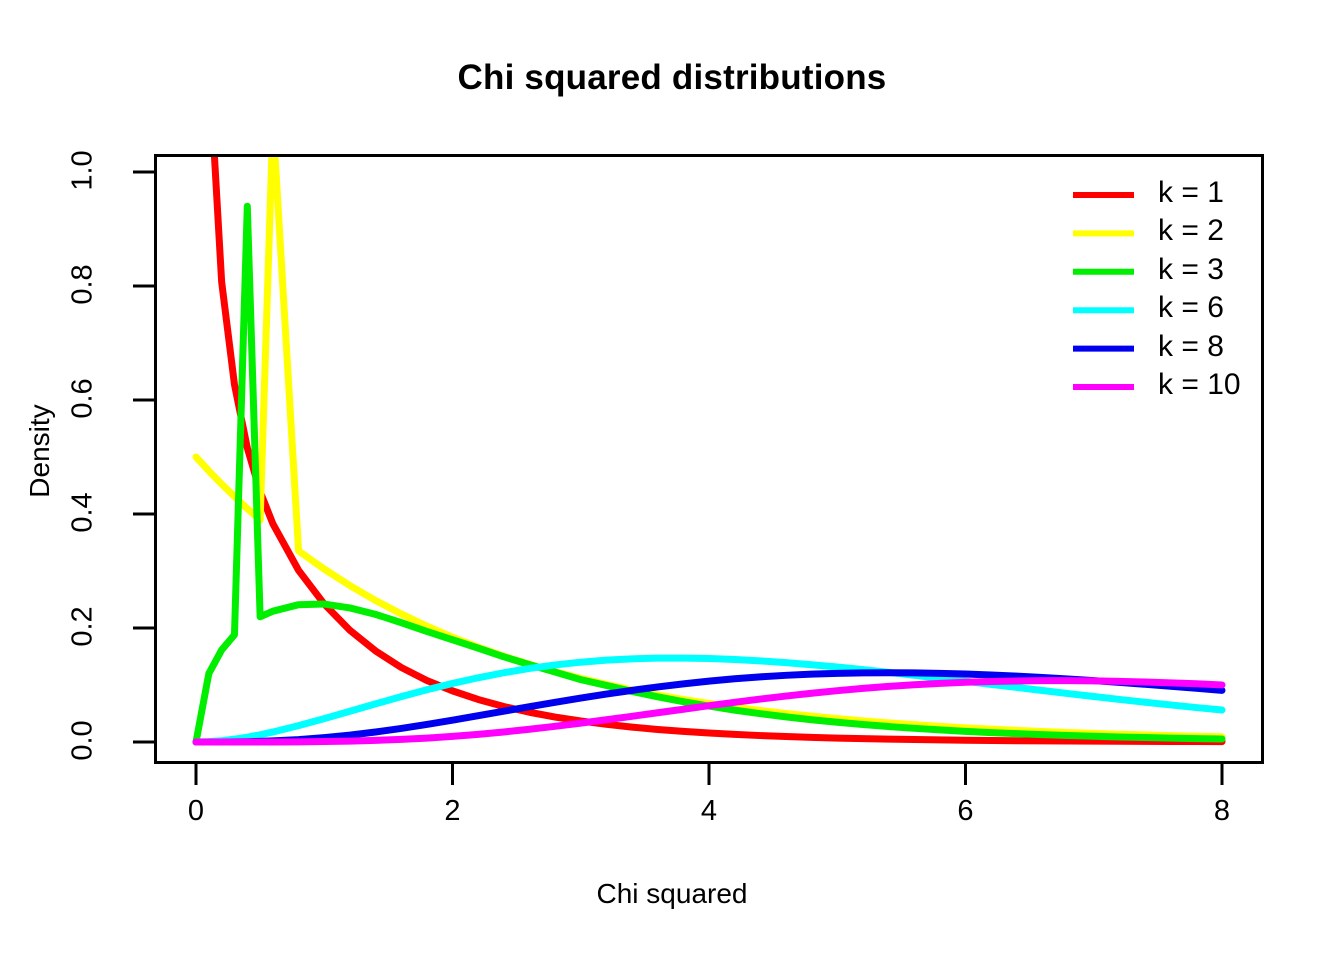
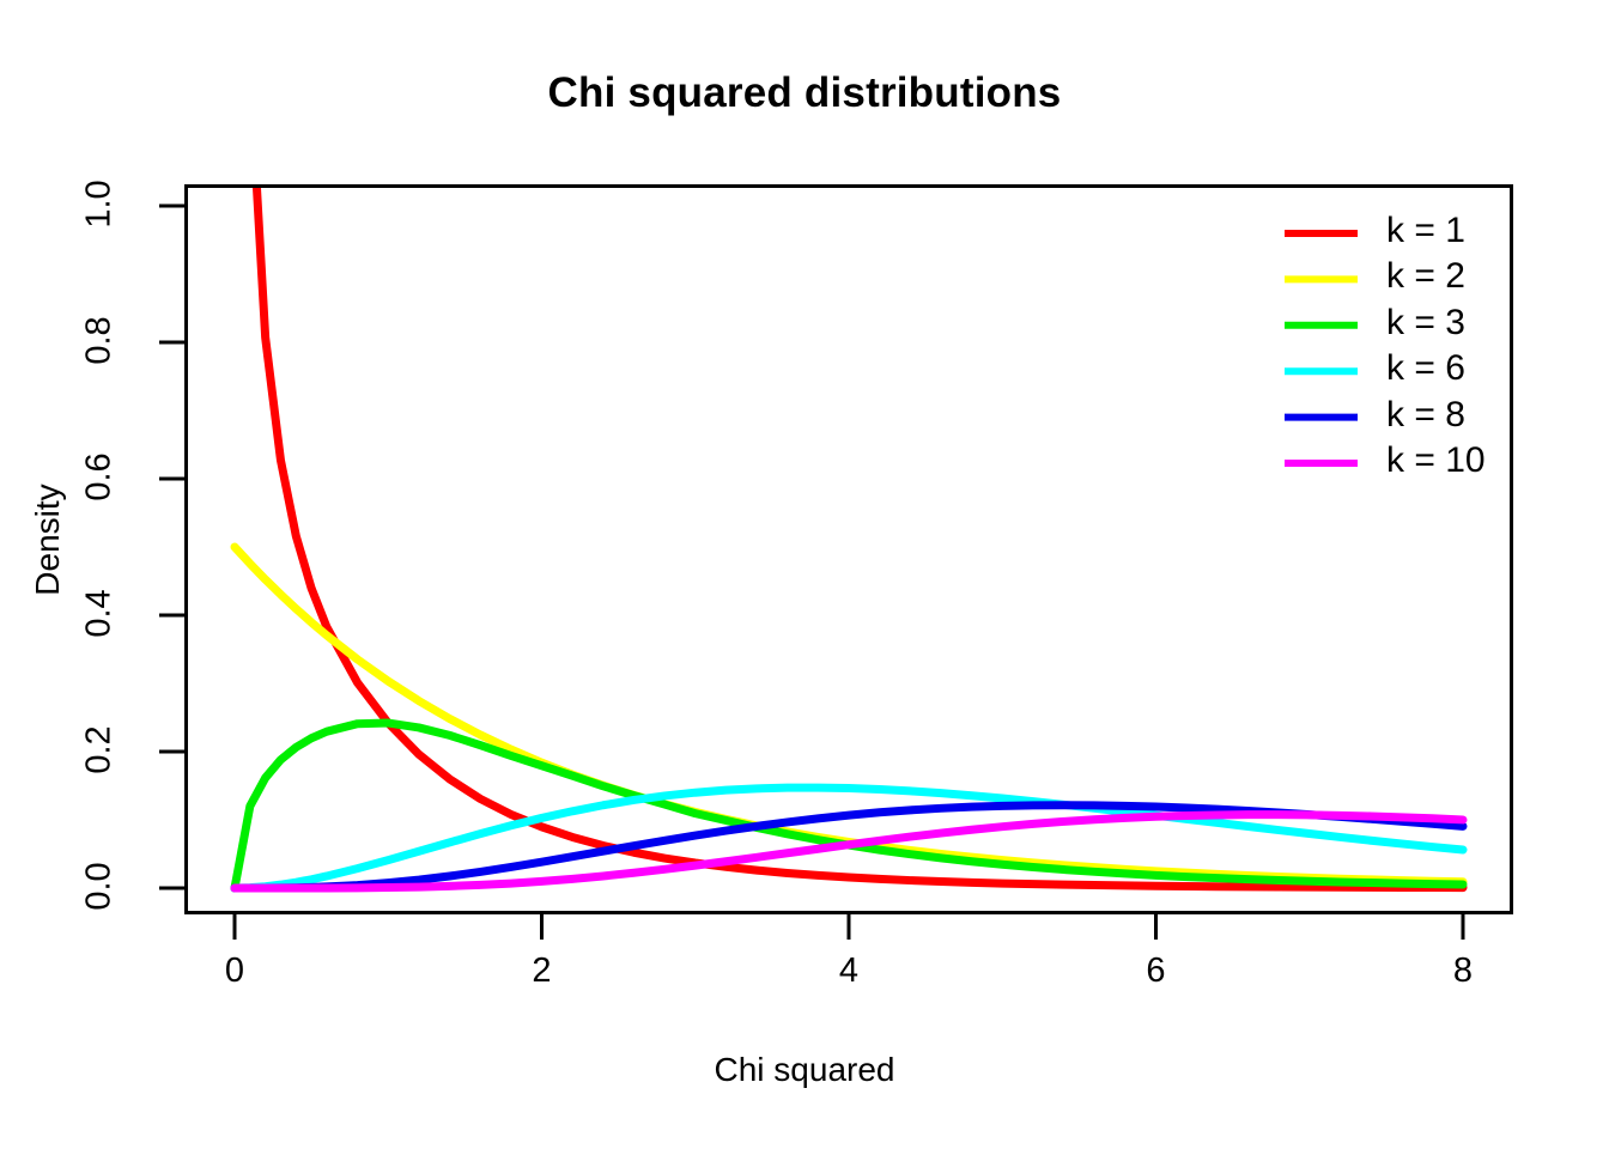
k = 3/0.4: 0.94 -> 0.21
k = 2/0.6: 1.09 -> 0.37
